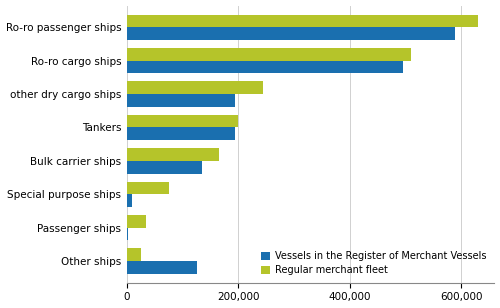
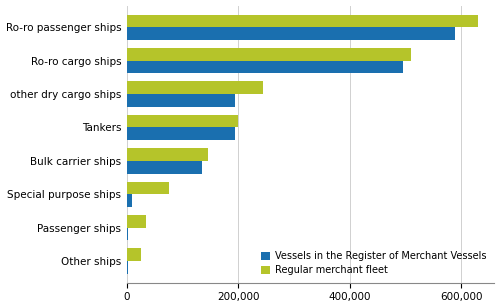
Regular merchant fleet/Bulk carrier ships: 166,000 -> 145,000
Vessels in the Register of Merchant Vessels/Other ships: 126,000 -> 2,000
